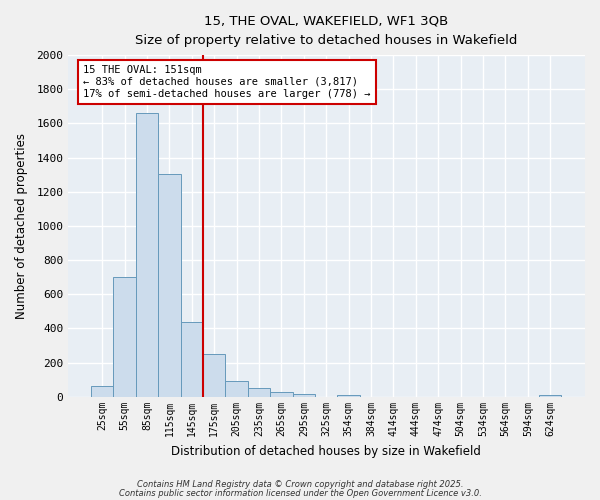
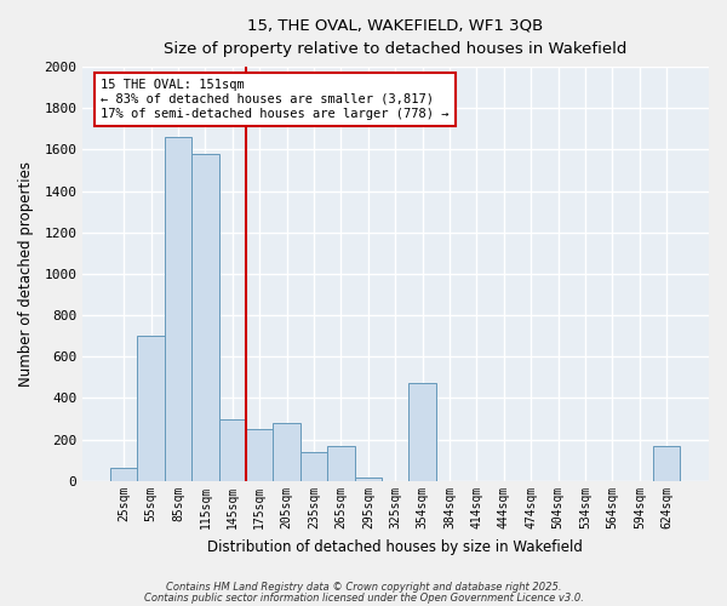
115sqm: 1300 -> 1580
145sqm: 440 -> 300
205sqm: 90 -> 280
235sqm: 50 -> 140
265sqm: 30 -> 170
354sqm: 10 -> 470
624sqm: 10 -> 170
